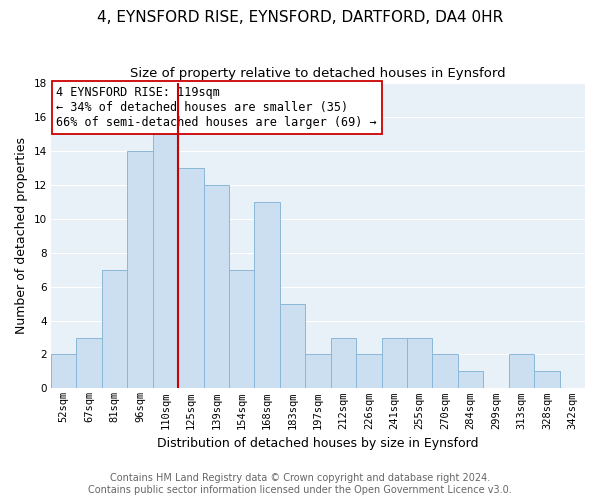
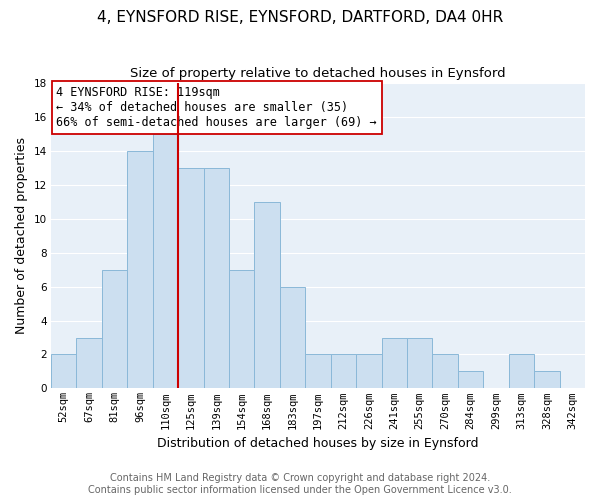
139sqm: 12 -> 13
183sqm: 5 -> 6
212sqm: 3 -> 2
